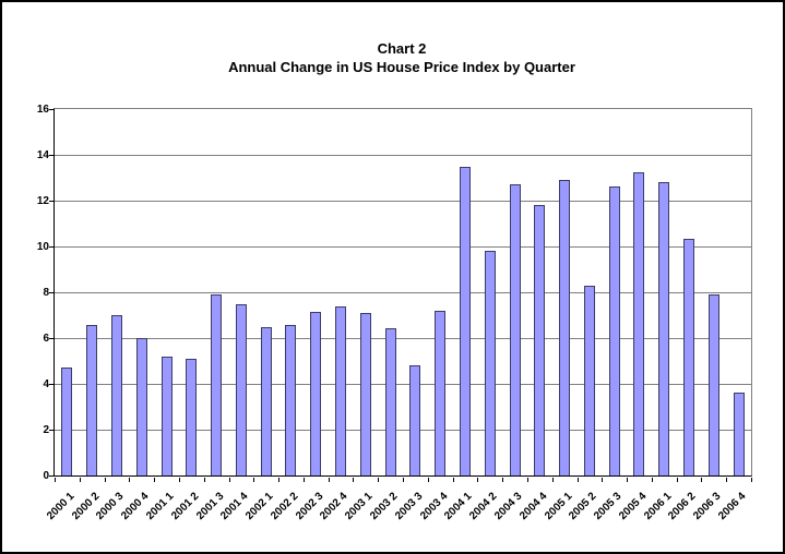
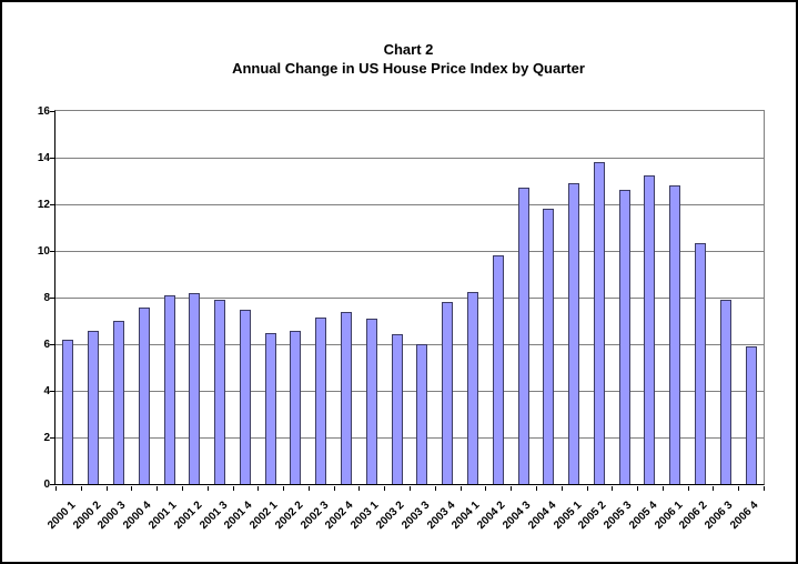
2000 1: 4.7 -> 6.2
2000 4: 6.0 -> 7.5
2001 1: 5.2 -> 8.1
2001 2: 5.1 -> 8.2
2003 3: 4.8 -> 6.0
2003 4: 7.2 -> 7.8
2004 1: 13.5 -> 8.2
2005 2: 8.3 -> 13.8
2006 4: 3.6 -> 5.9
